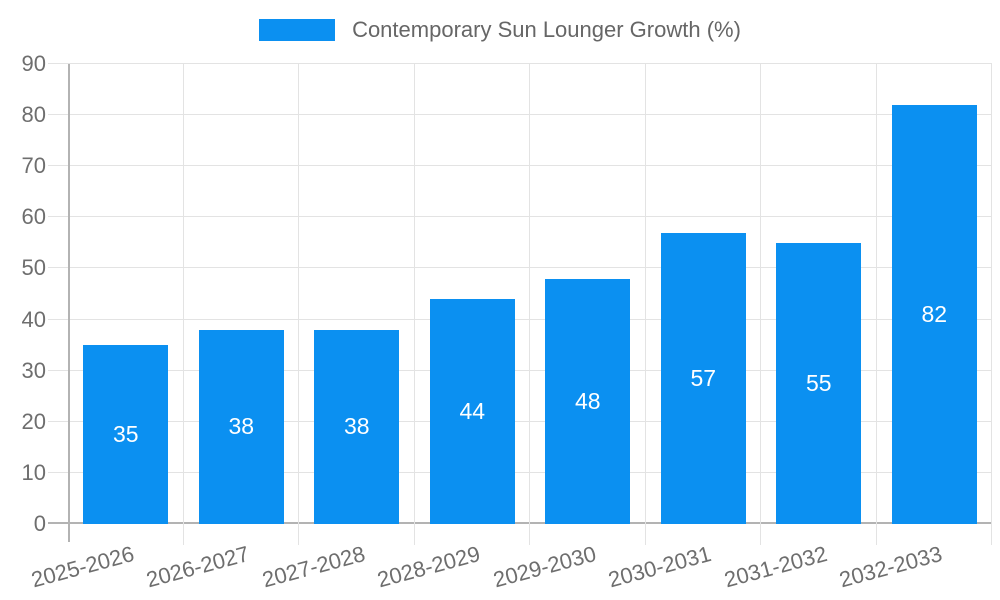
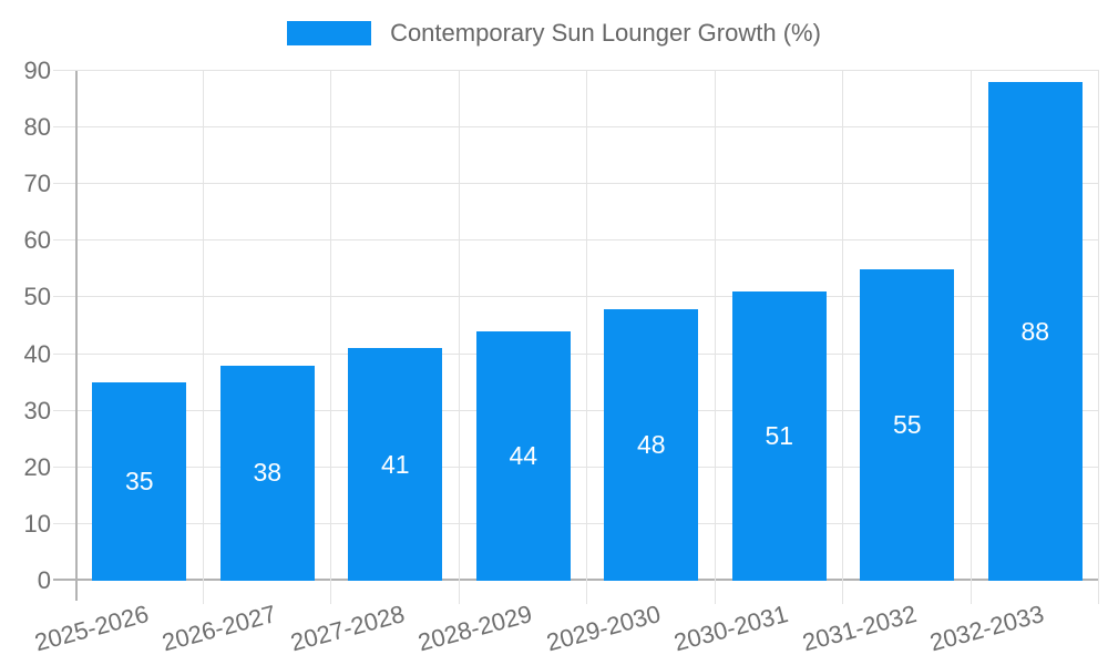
2027-2028: 38 -> 41
2030-2031: 57 -> 51
2032-2033: 82 -> 88
